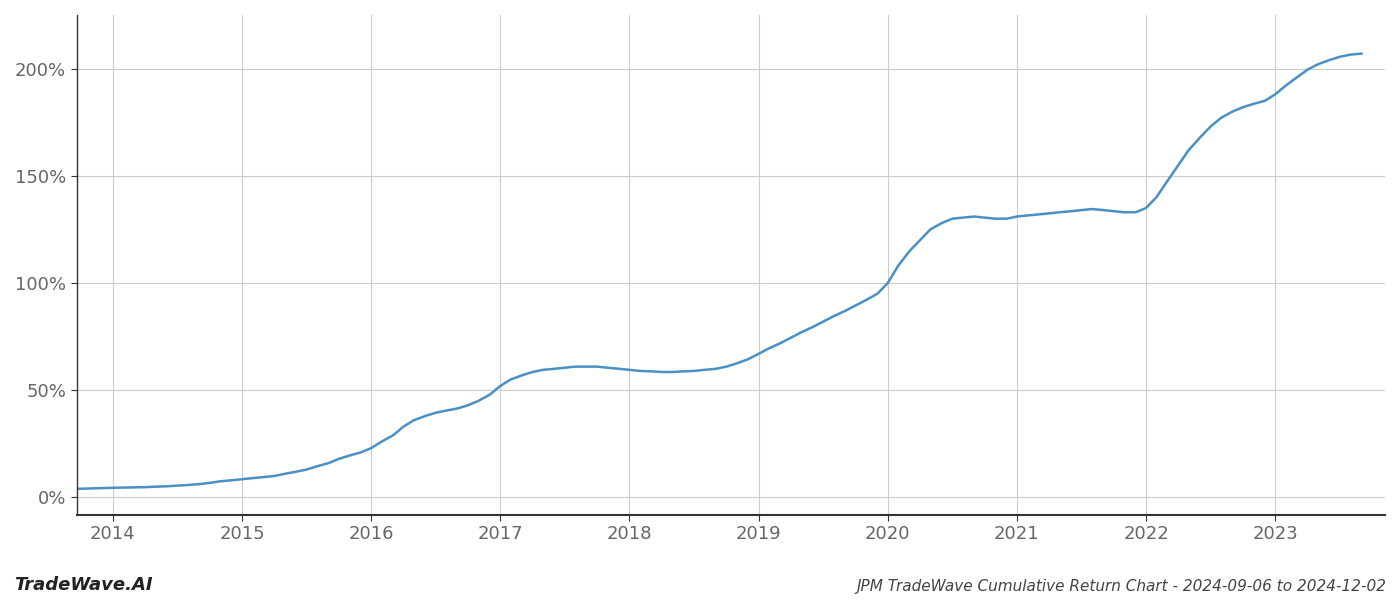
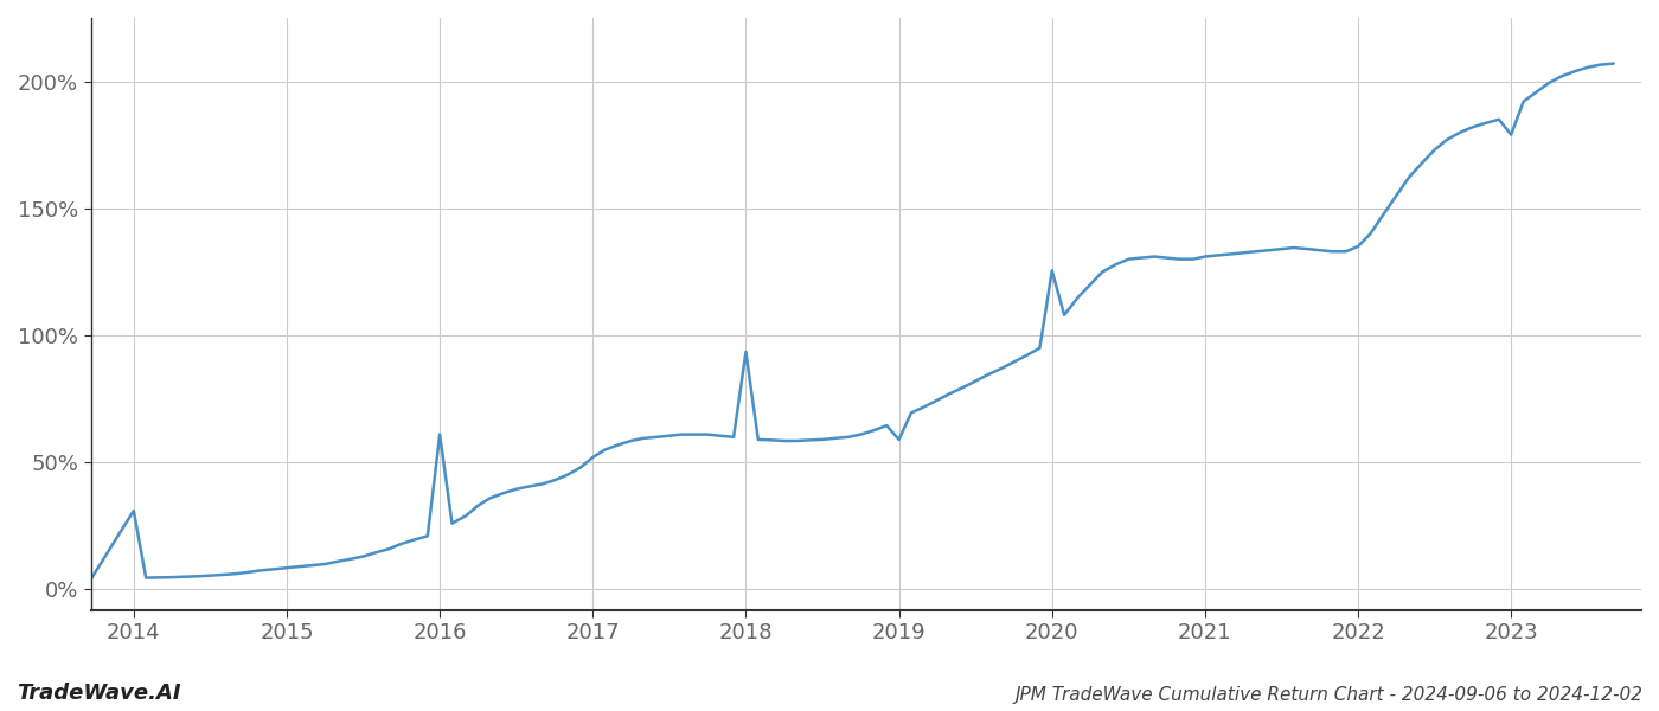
2014: 4.5% -> 31.0%
2016: 23.0% -> 61.0%
2018: 59.5% -> 93.5%
2019: 67.0% -> 59.0%
2020: 100.0% -> 125.5%
2023: 188.0% -> 179.0%
